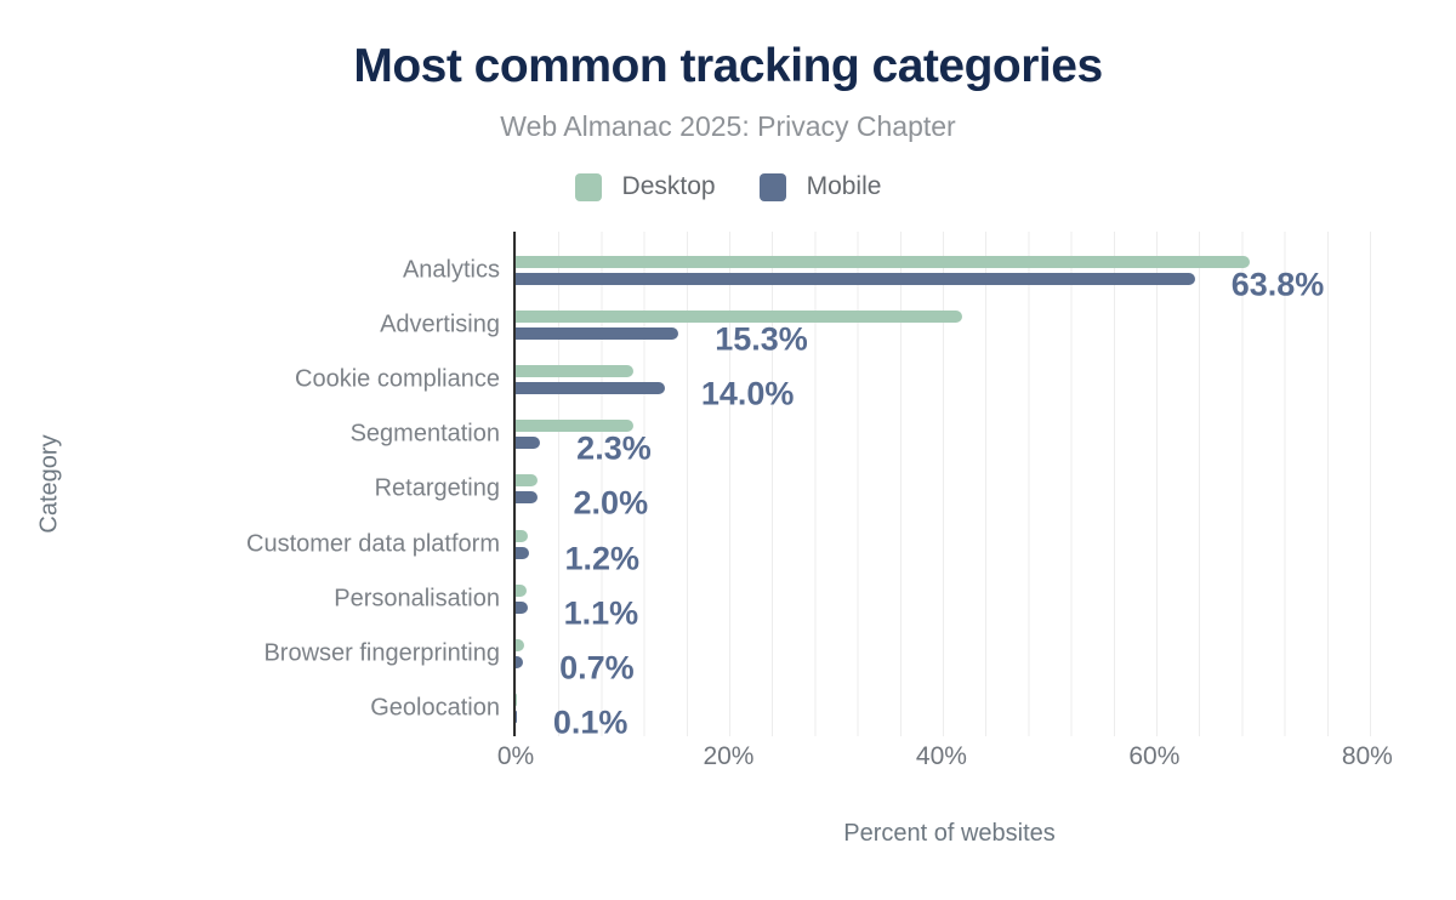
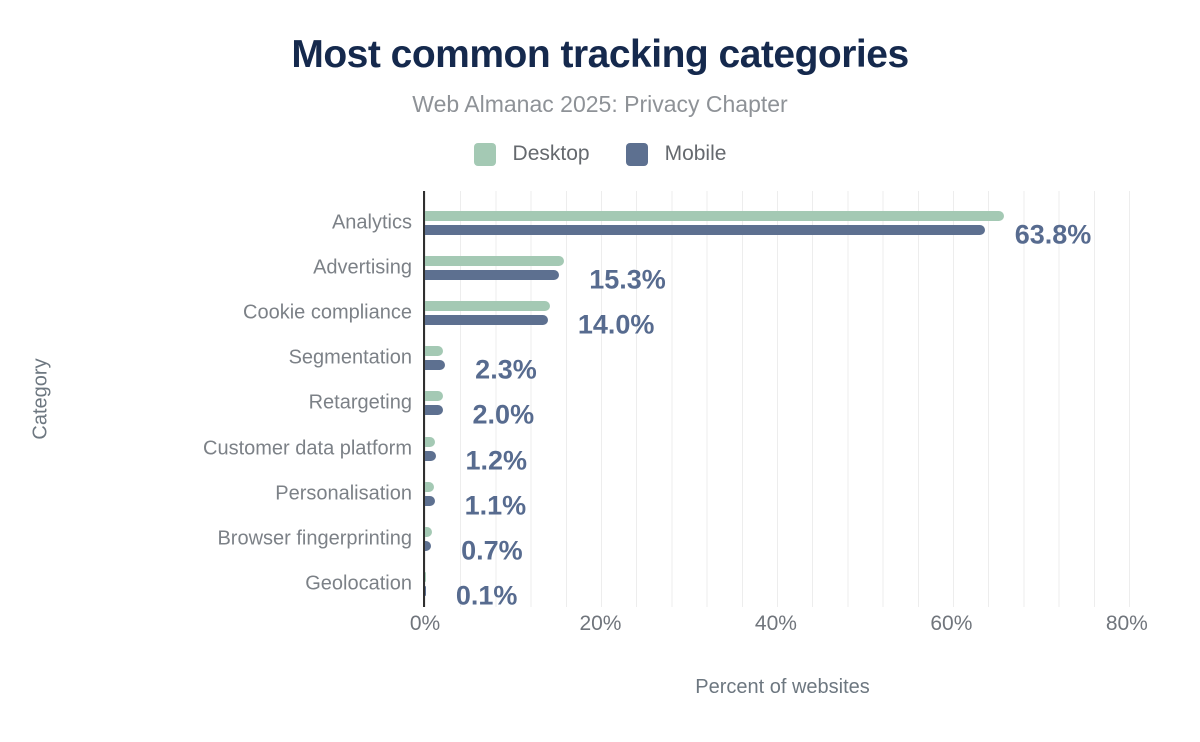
Desktop/Analytics: 69% -> 66%
Desktop/Advertising: 42% -> 16%
Desktop/Cookie compliance: 11% -> 14%
Desktop/Segmentation: 11% -> 2%
